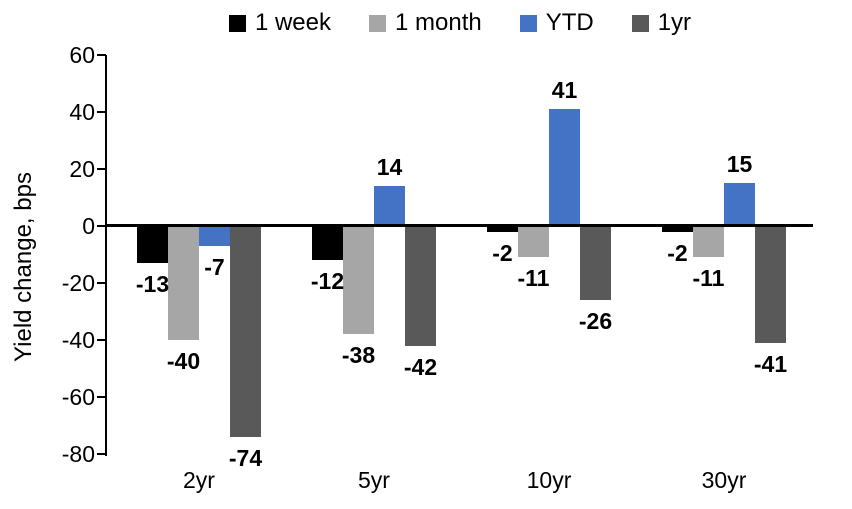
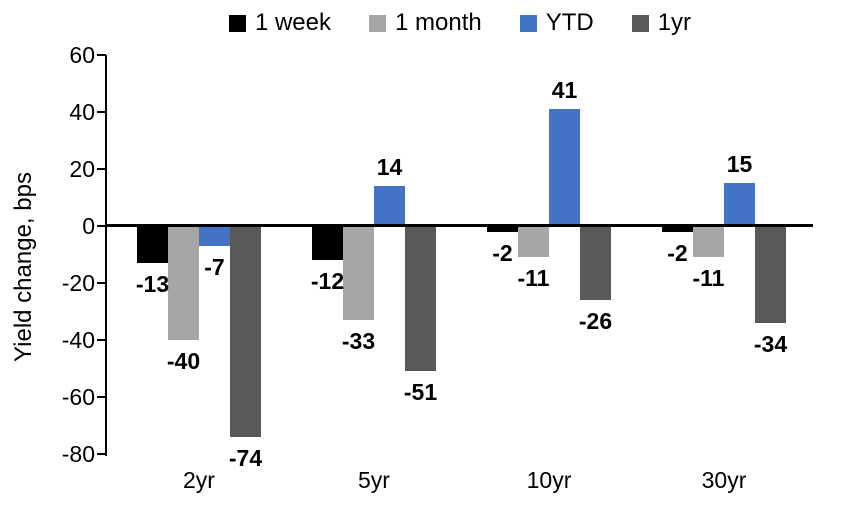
1 month/5yr: -38 -> -33
1yr/5yr: -42 -> -51
1yr/30yr: -41 -> -34
